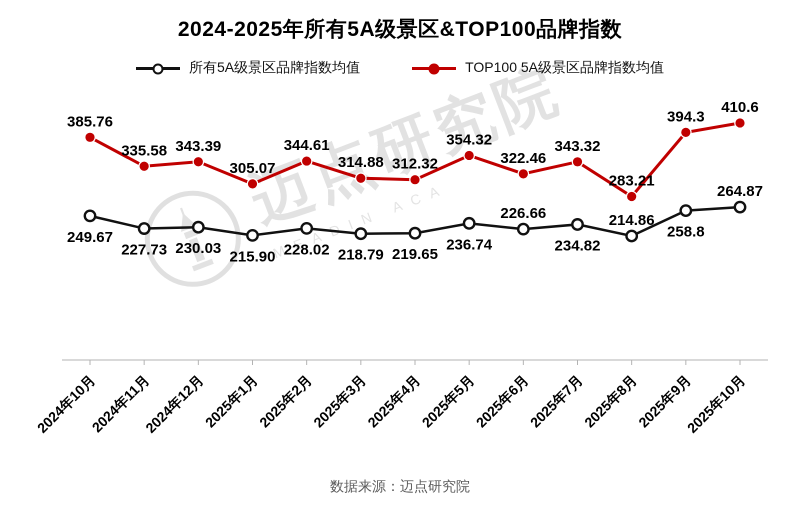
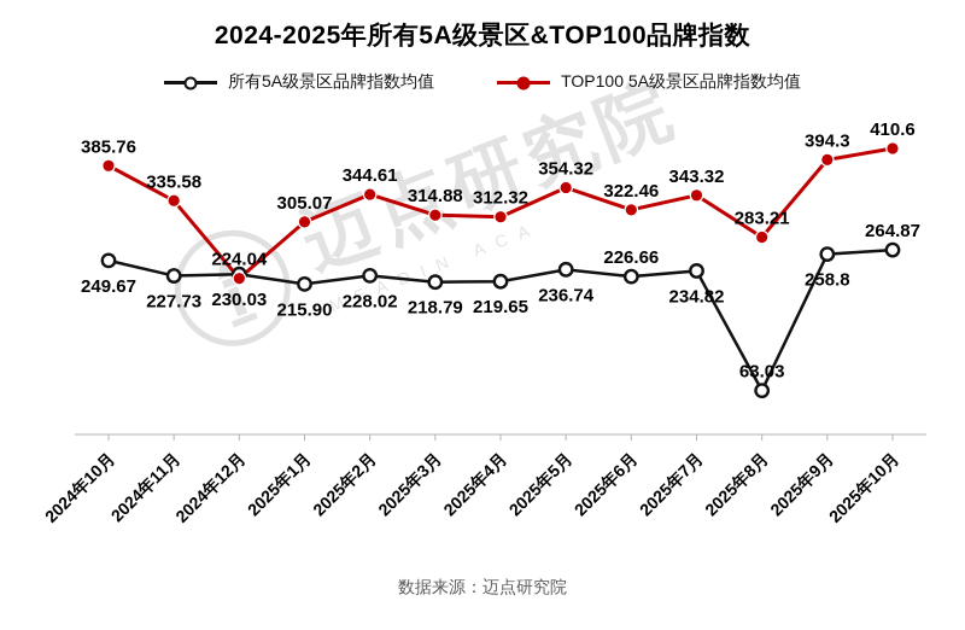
TOP100 5A级景区品牌指数均值/2024年12月: 343.39 -> 224.04
所有5A级景区品牌指数均值/2025年8月: 214.86 -> 63.03
